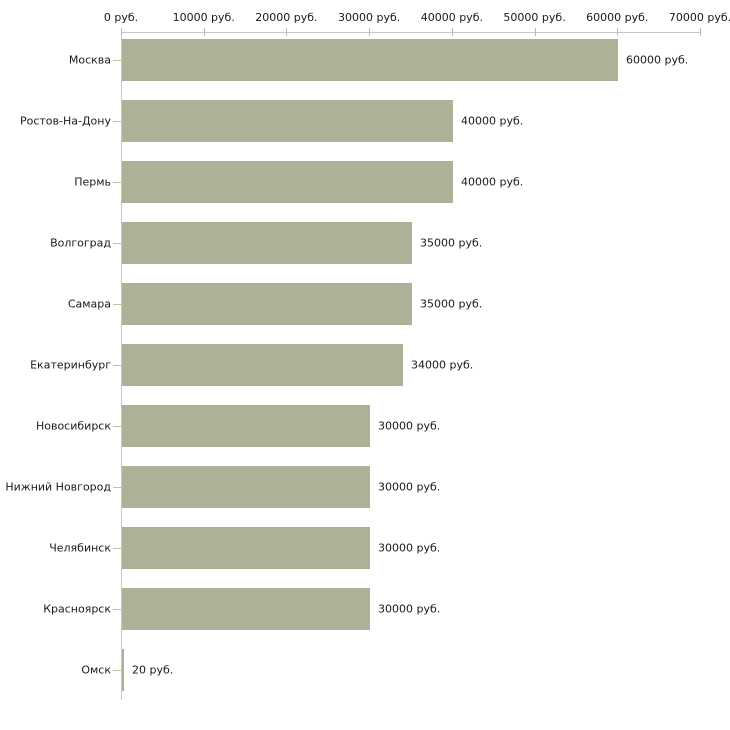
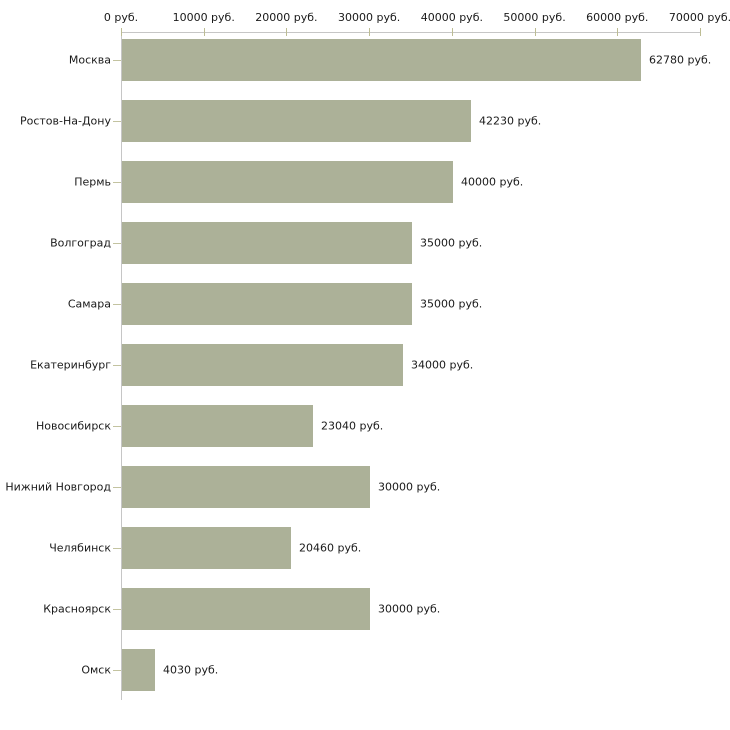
Москва: 60000 -> 62780
Ростов-На-Дону: 40000 -> 42230
Новосибирск: 30000 -> 23040
Челябинск: 30000 -> 20460
Омск: 20 -> 4030
